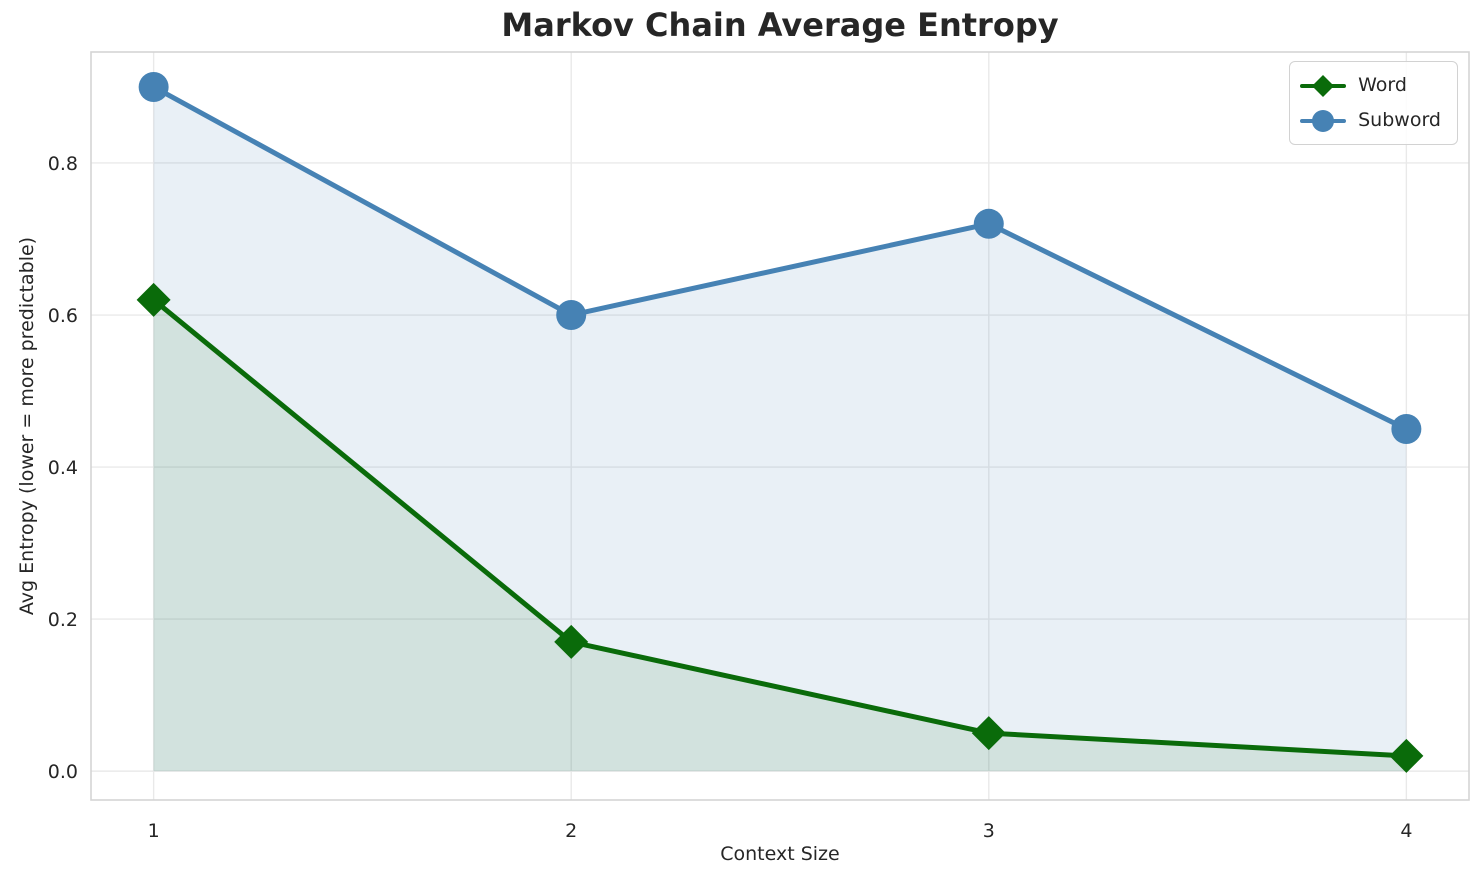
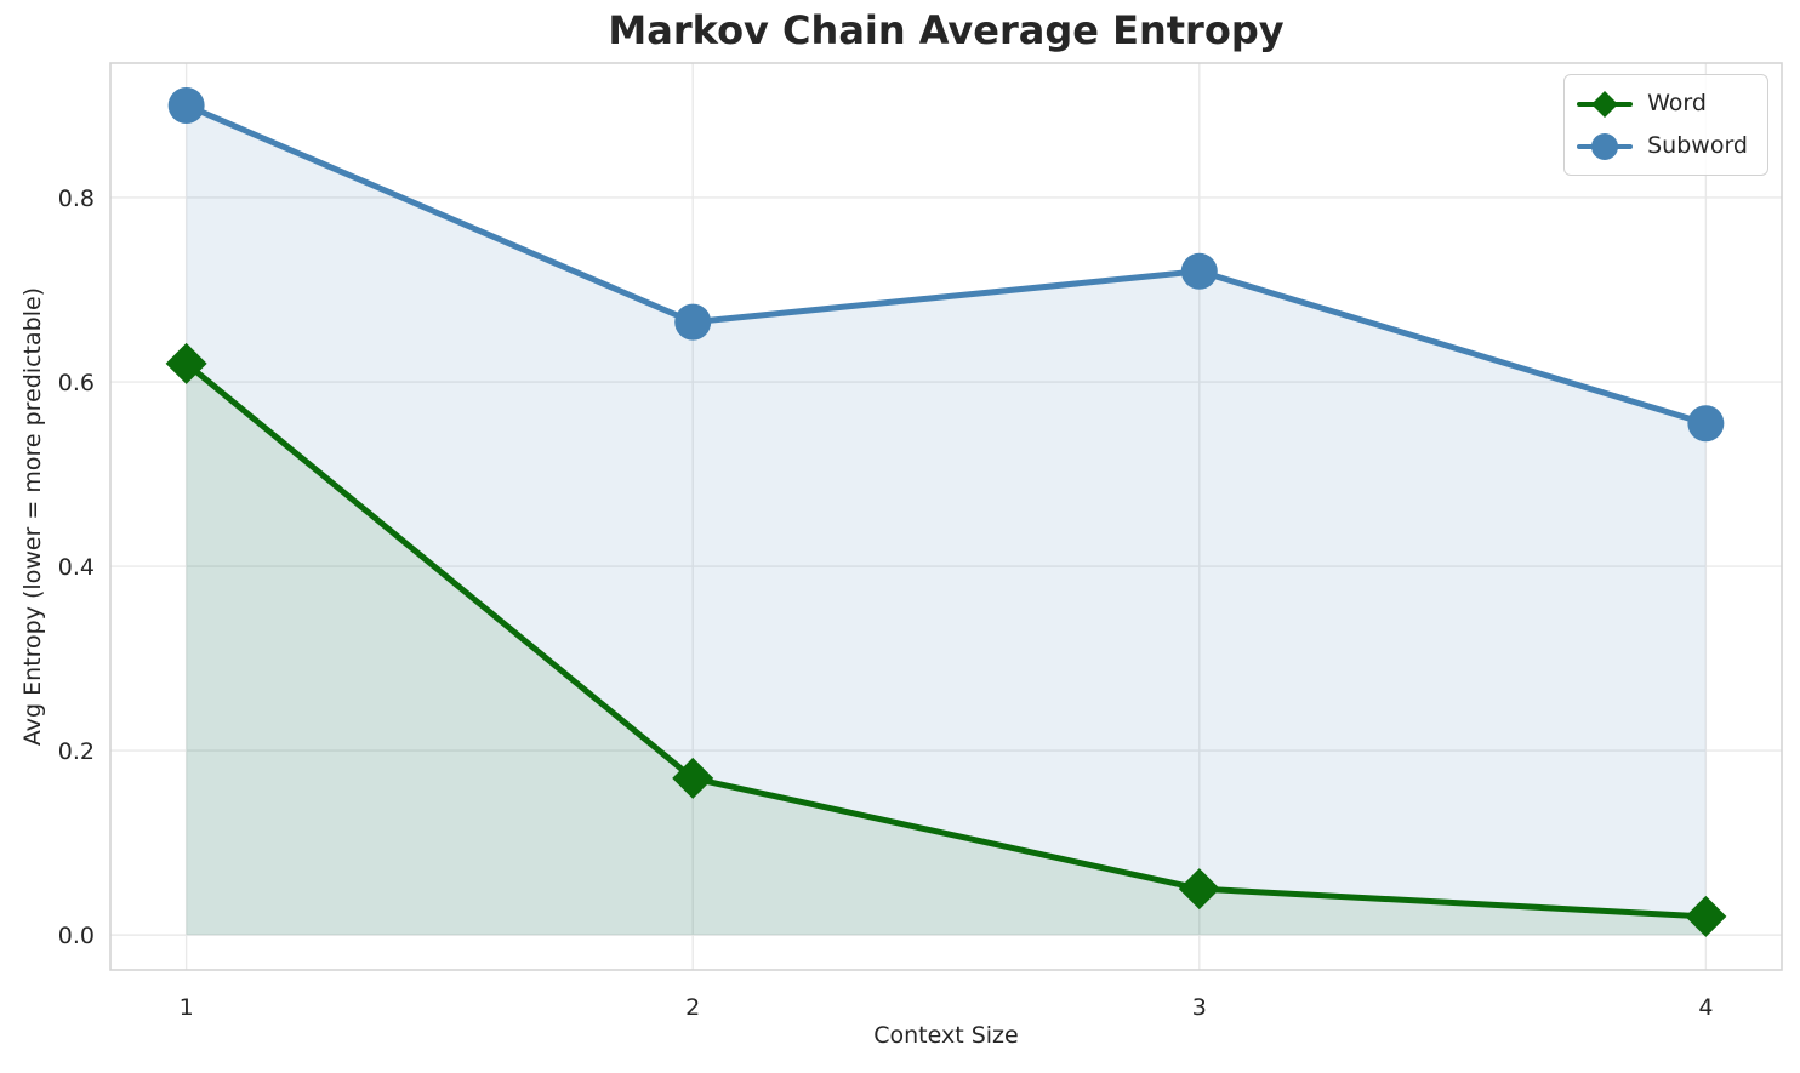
Subword/2: 0.60 -> 0.67
Subword/4: 0.45 -> 0.56
